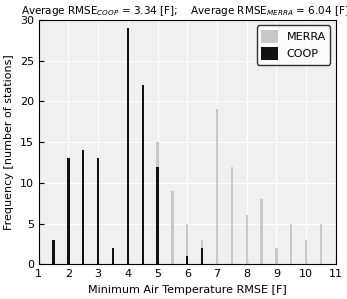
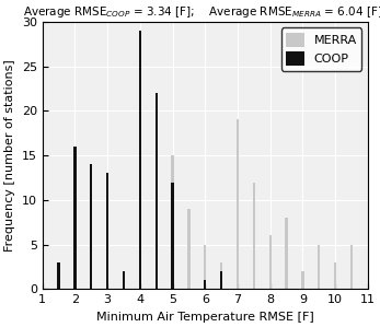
COOP/2: 13 -> 16
